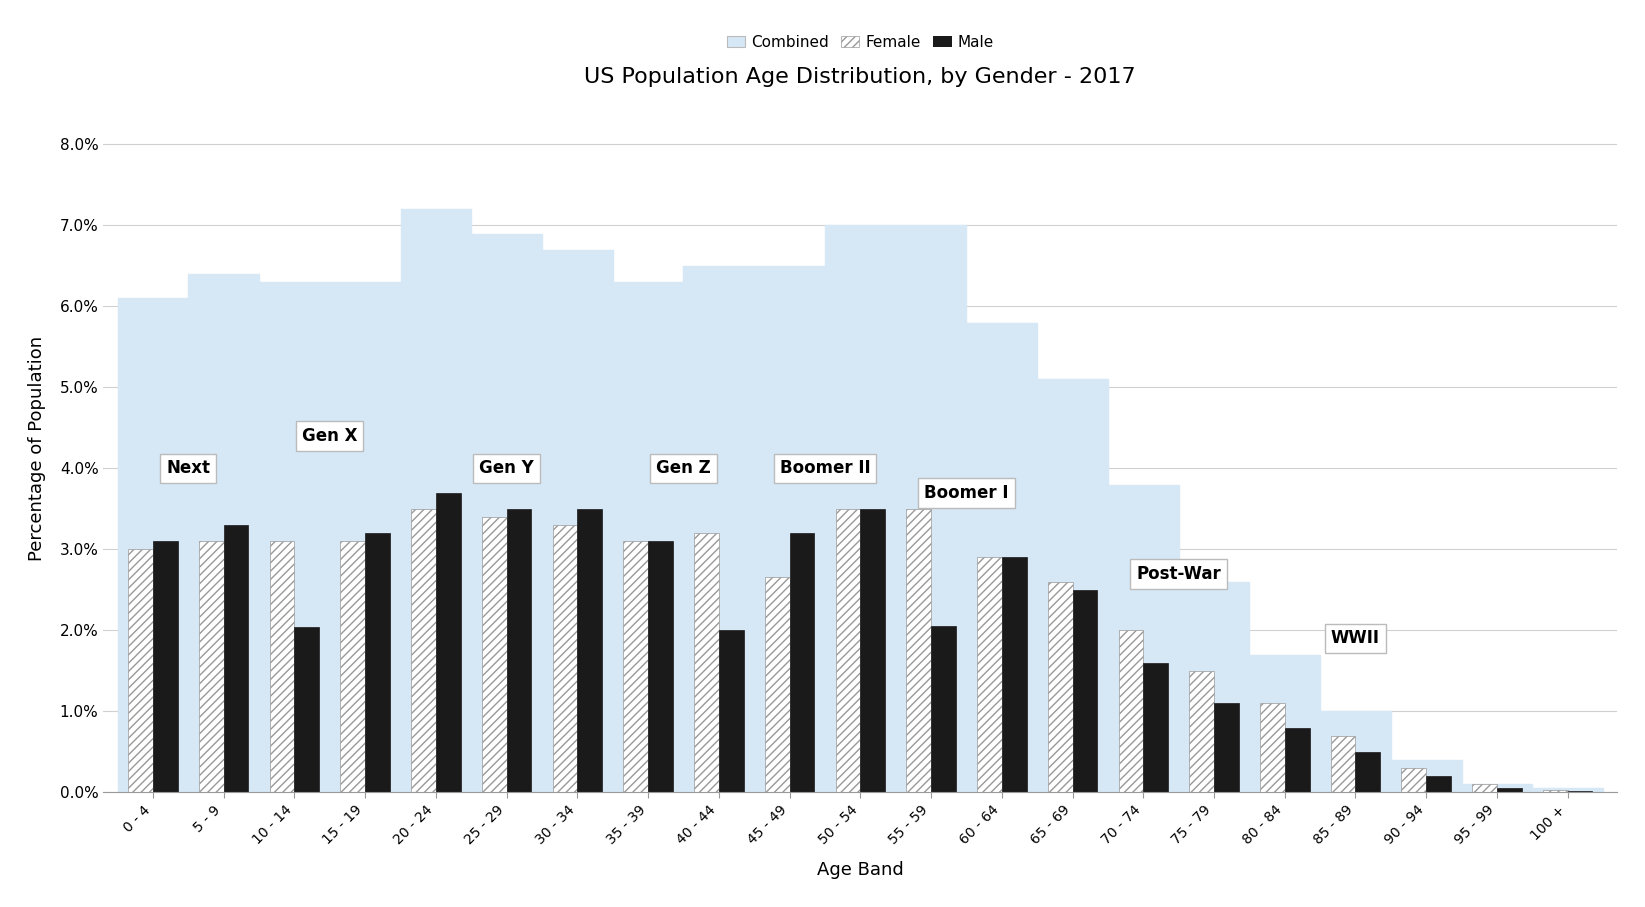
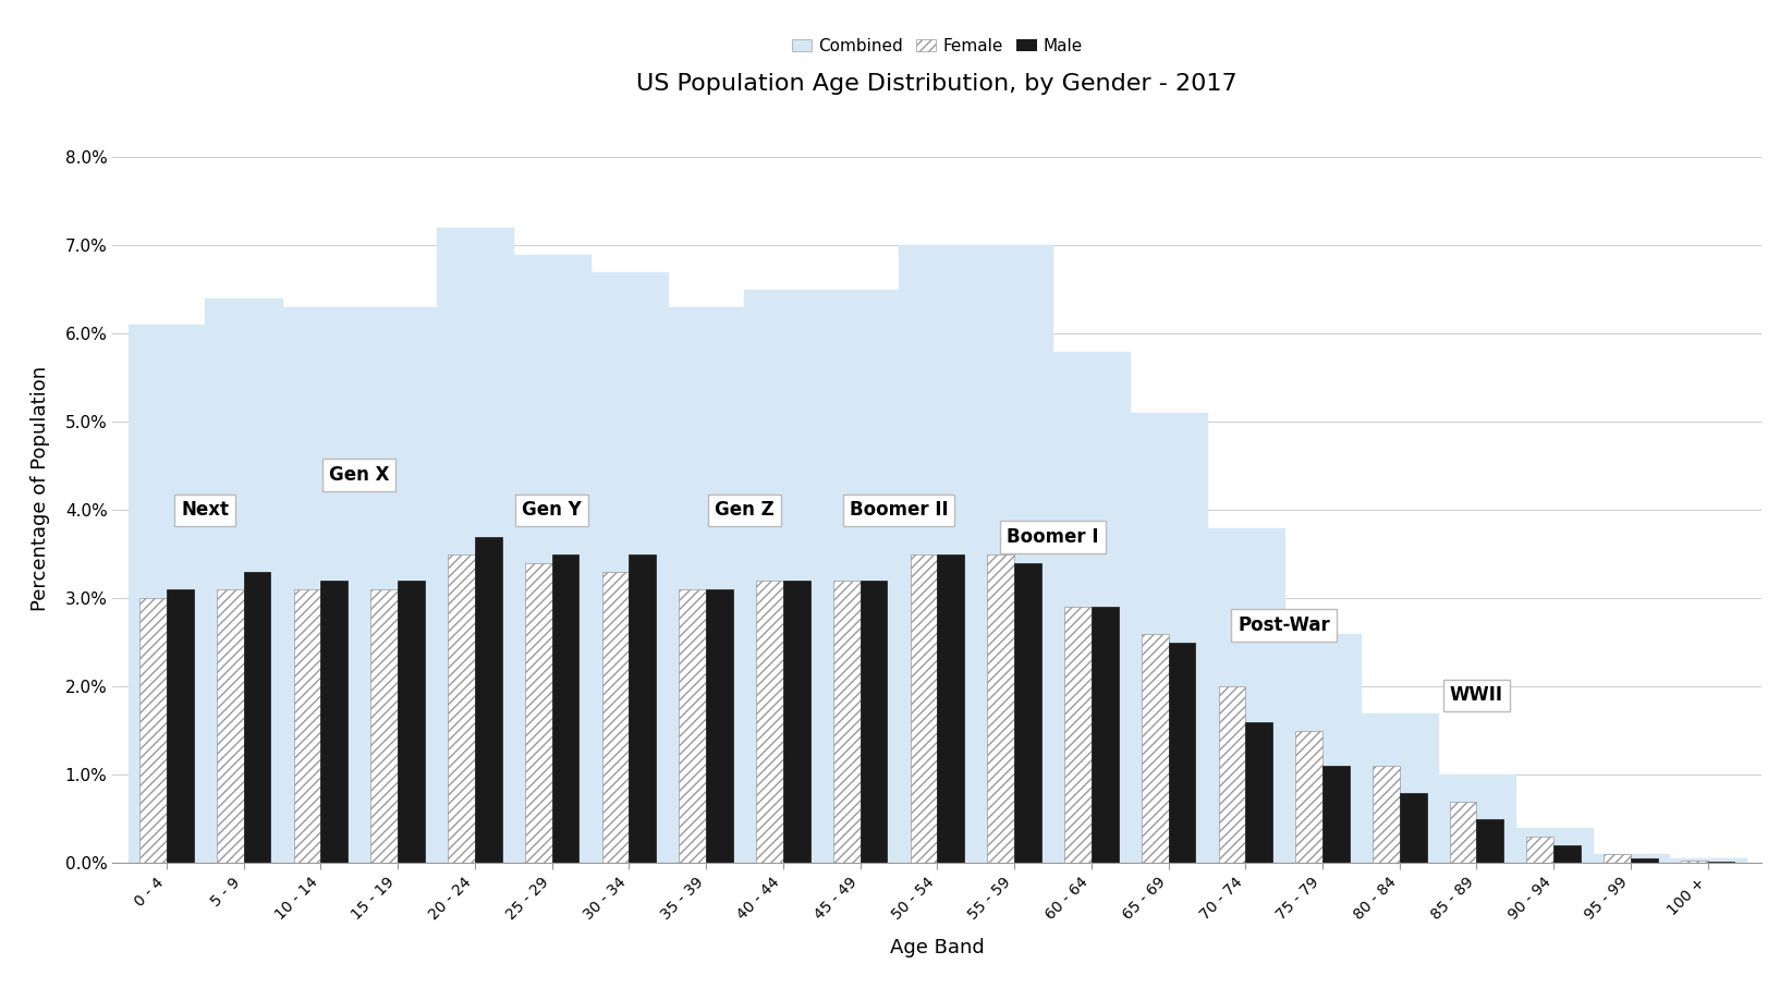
Male/10 - 14: 2.04% -> 3.20%
Male/40 - 44: 2.00% -> 3.20%
Female/45 - 49: 2.66% -> 3.20%
Male/55 - 59: 2.06% -> 3.40%
